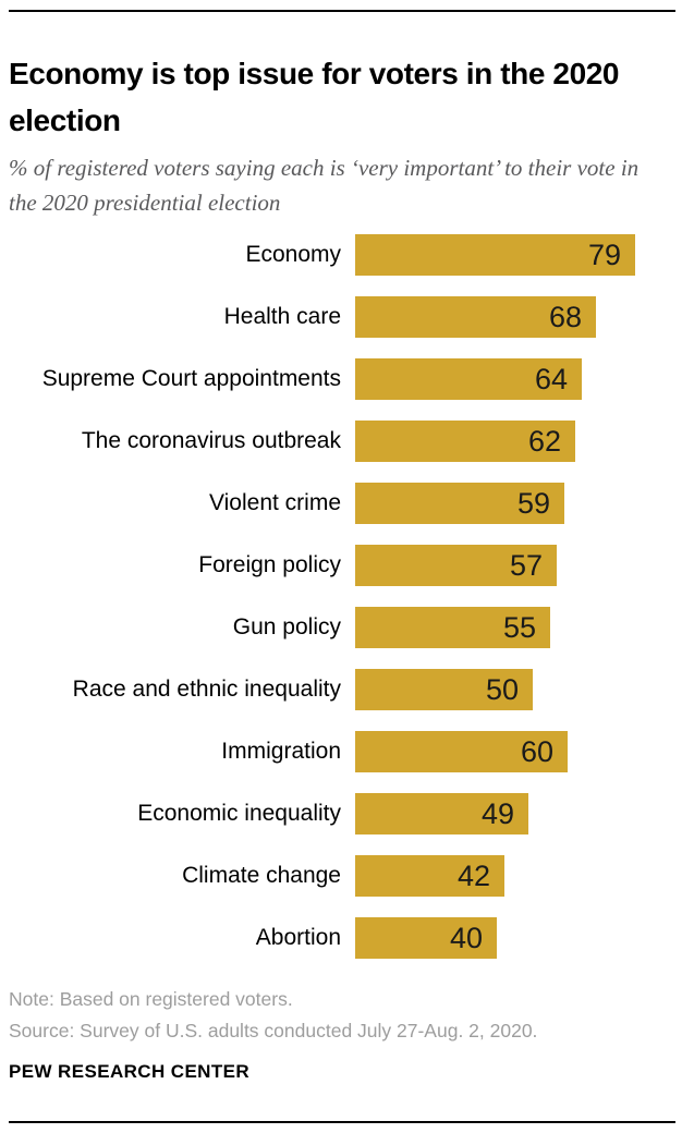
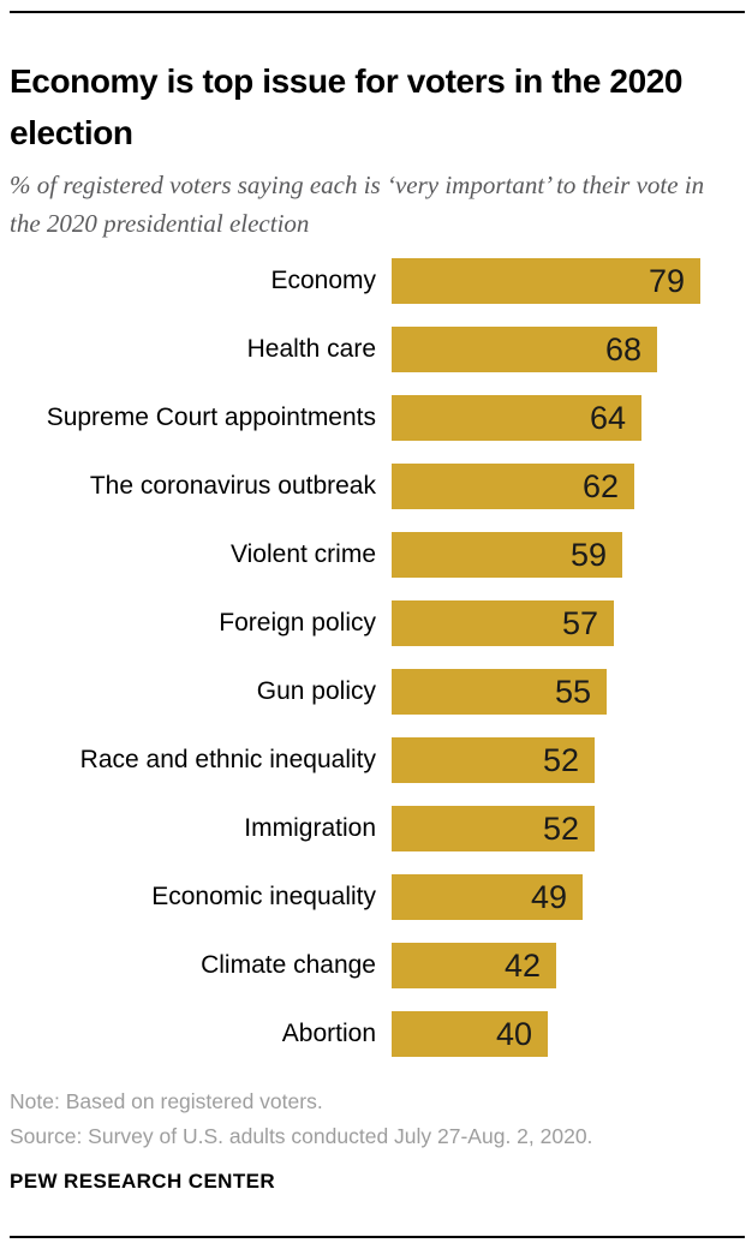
Race and ethnic inequality: 50 -> 52
Immigration: 60 -> 52
